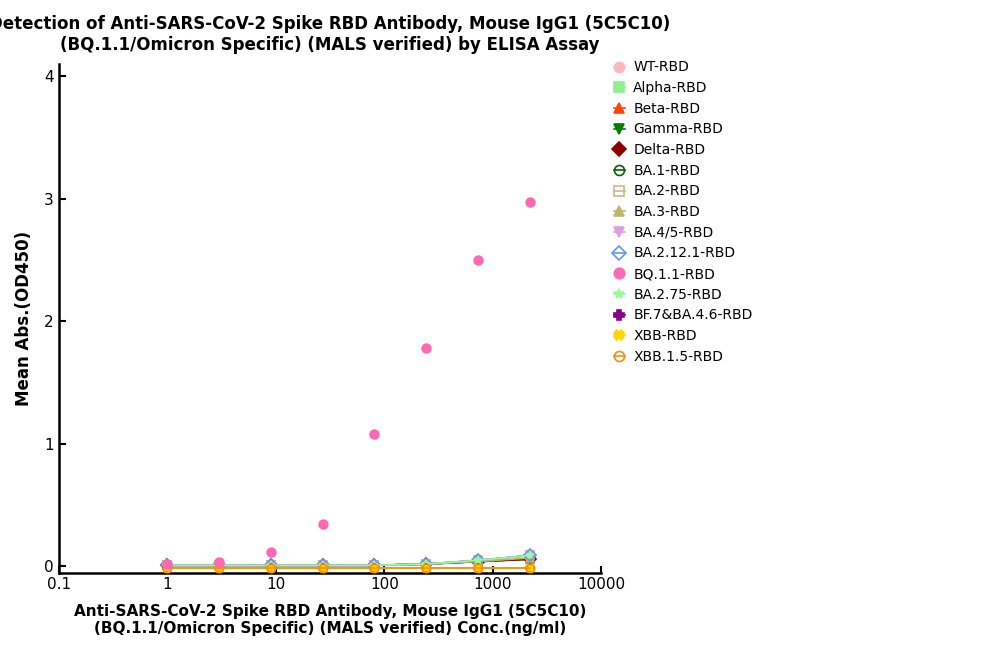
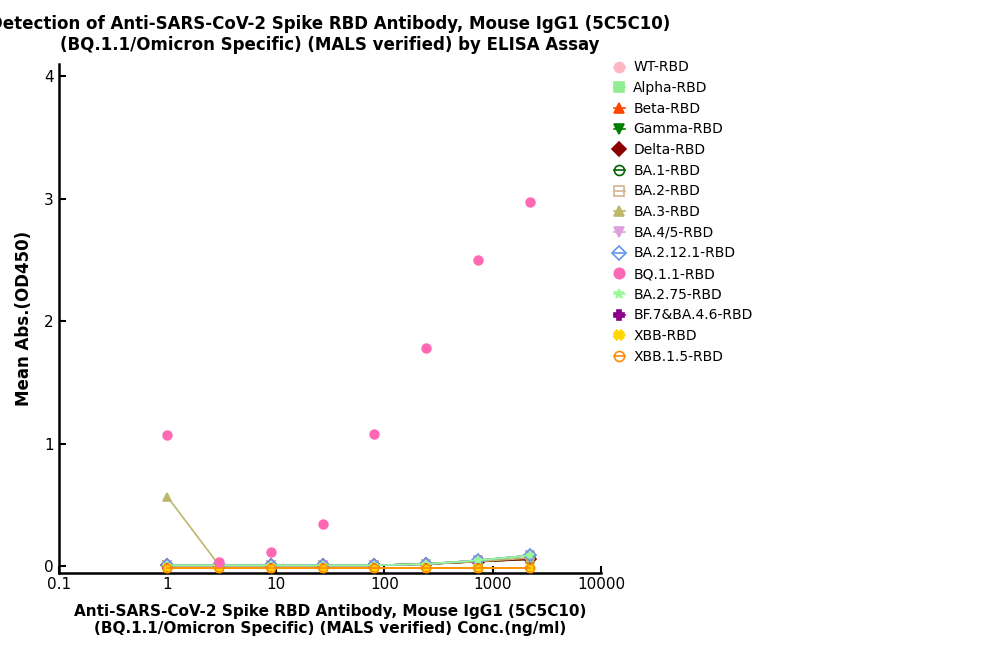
BA.3-RBD/1: 0.01 -> 0.57
BQ.1.1-RBD/1: 0.02 -> 1.07
